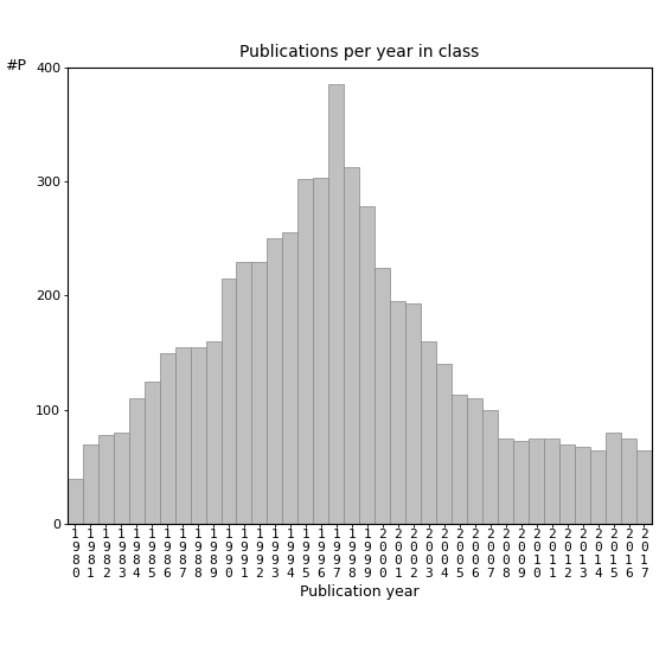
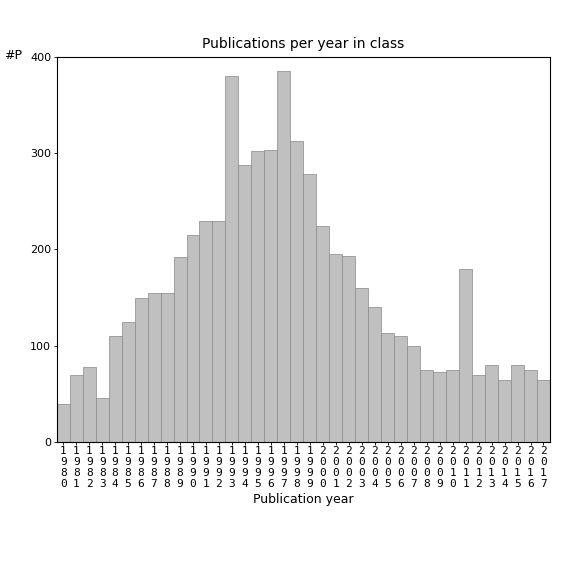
1 9 8 3: 80 -> 46
1 9 8 9: 160 -> 192
1 9 9 3: 250 -> 380
1 9 9 4: 255 -> 288
2 0 1 1: 75 -> 180
2 0 1 3: 68 -> 80
